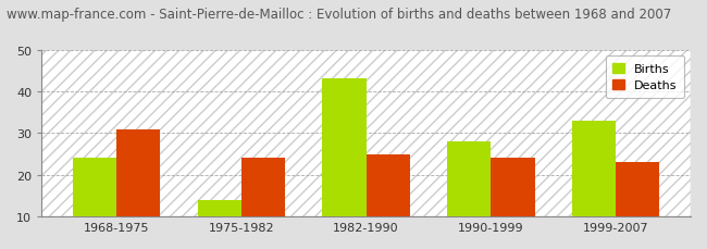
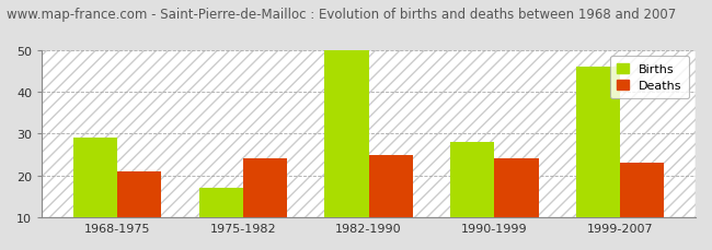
Births/1968-1975: 24 -> 29
Deaths/1968-1975: 31 -> 21
Births/1975-1982: 14 -> 17
Births/1982-1990: 43 -> 50
Births/1999-2007: 33 -> 46
